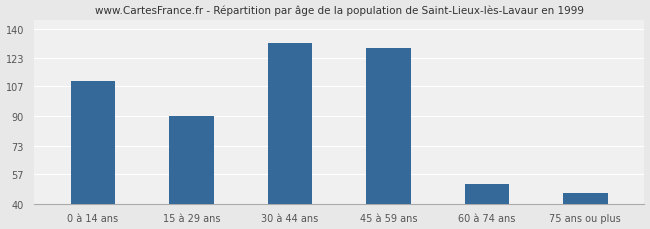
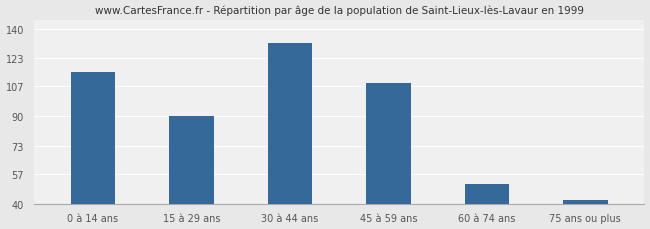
0 à 14 ans: 110 -> 115
45 à 59 ans: 129 -> 109
75 ans ou plus: 46 -> 42
